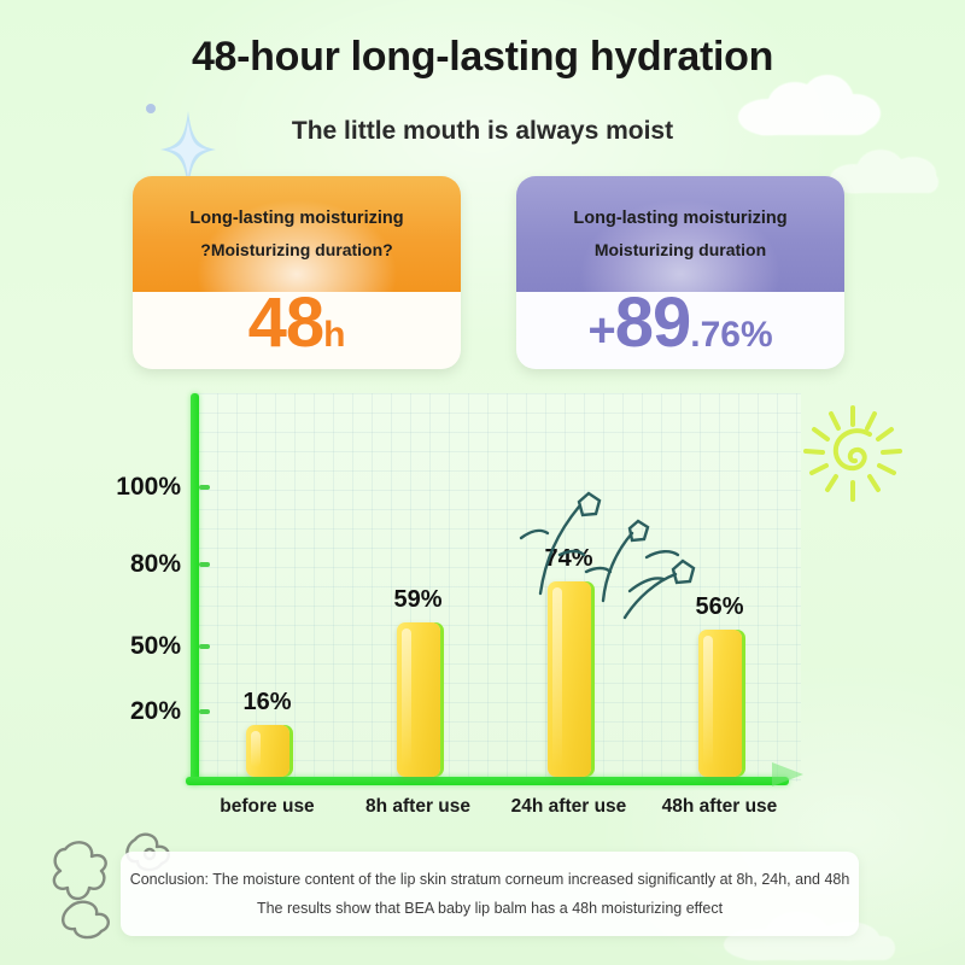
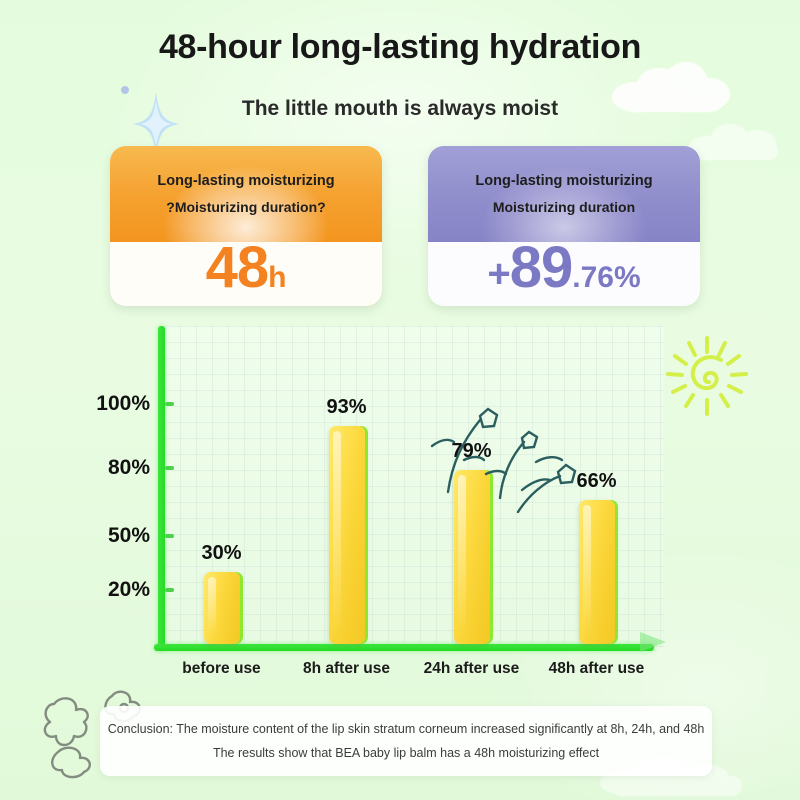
before use: 16% -> 30%
8h after use: 59% -> 93%
24h after use: 74% -> 79%
48h after use: 56% -> 66%
